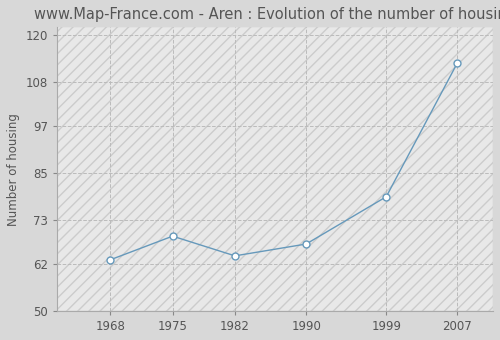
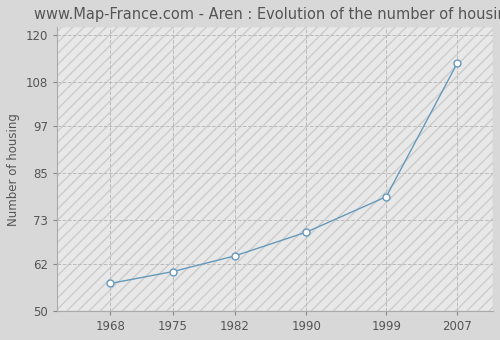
1968: 63 -> 57
1975: 69 -> 60
1990: 67 -> 70
